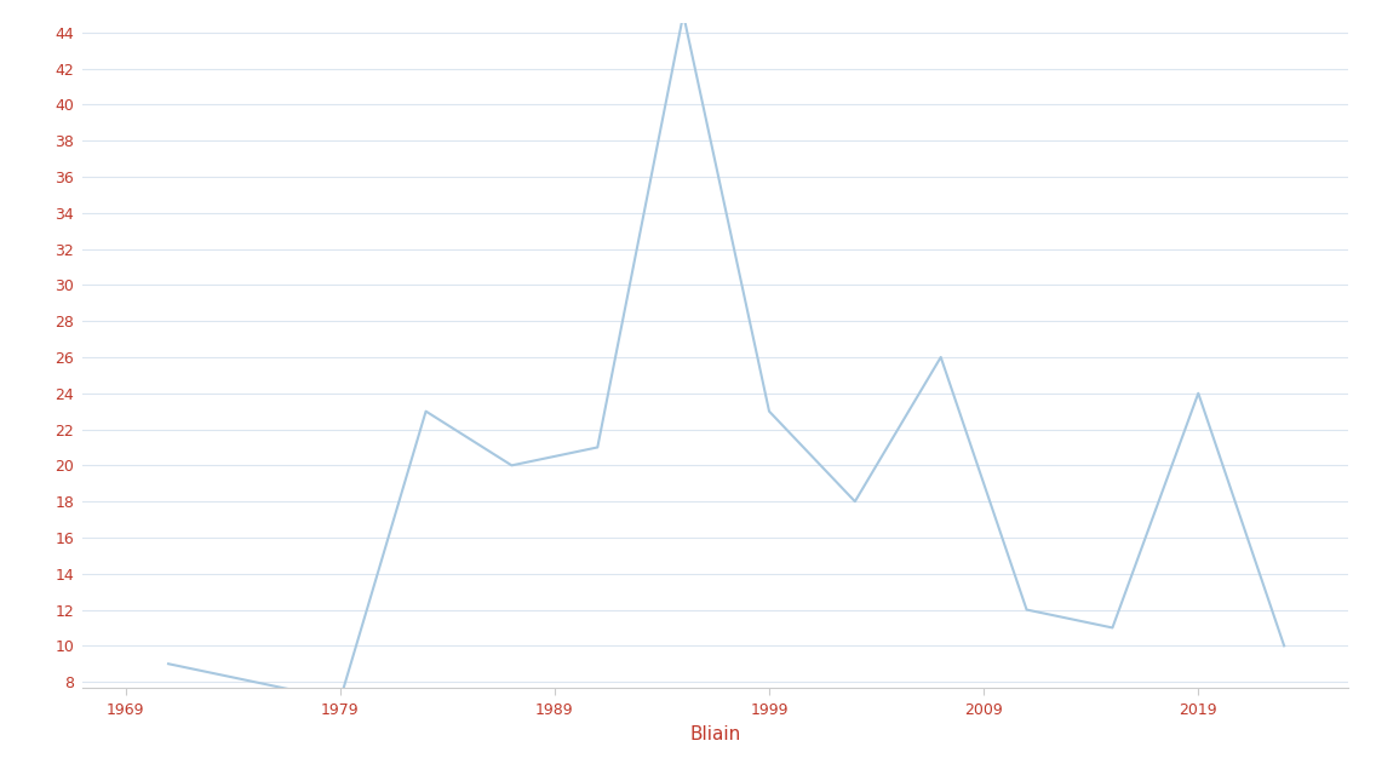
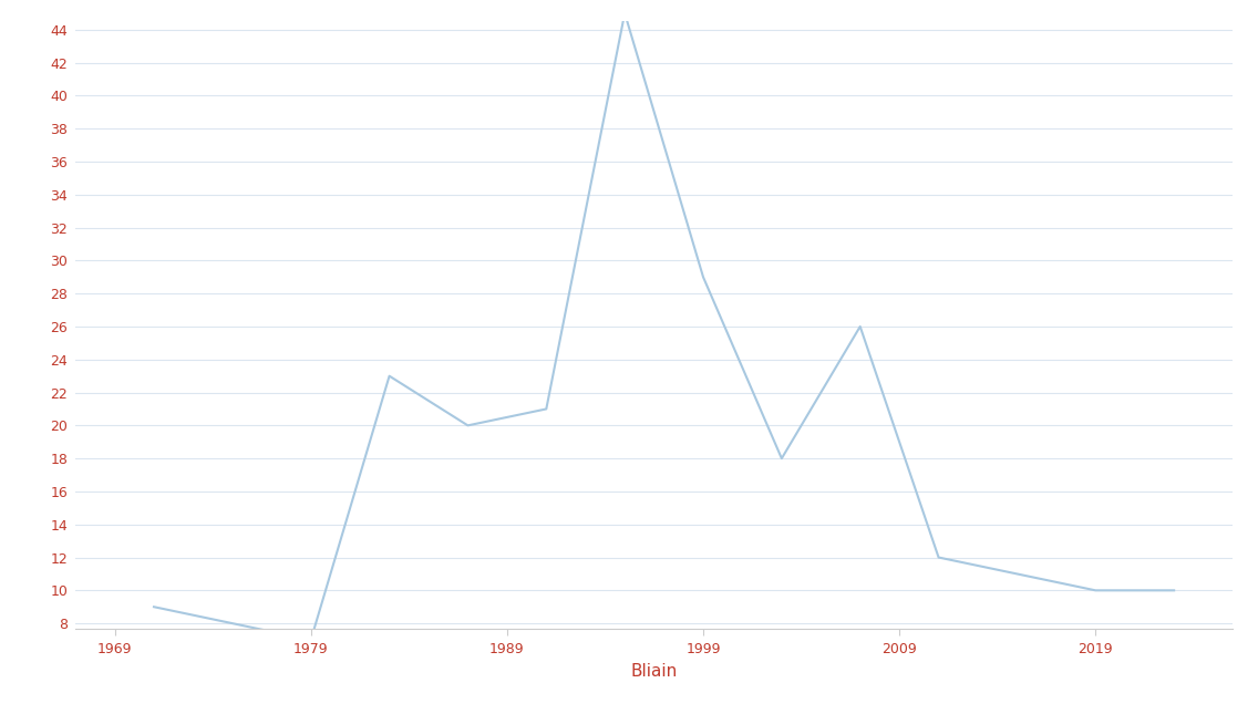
1999: 23 -> 29
2019: 24 -> 10
